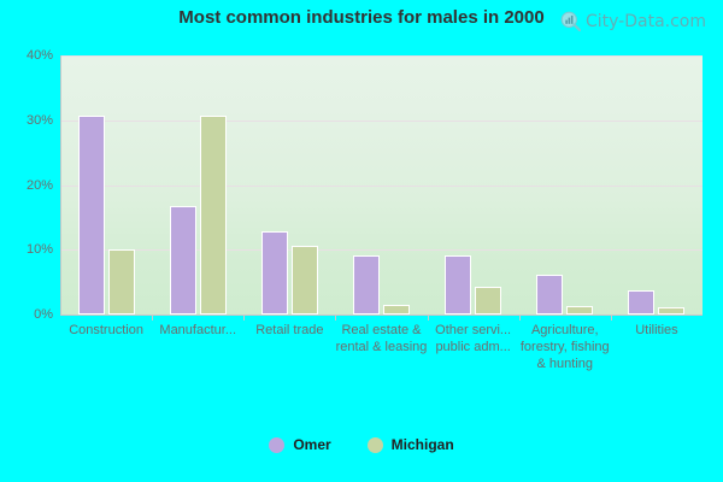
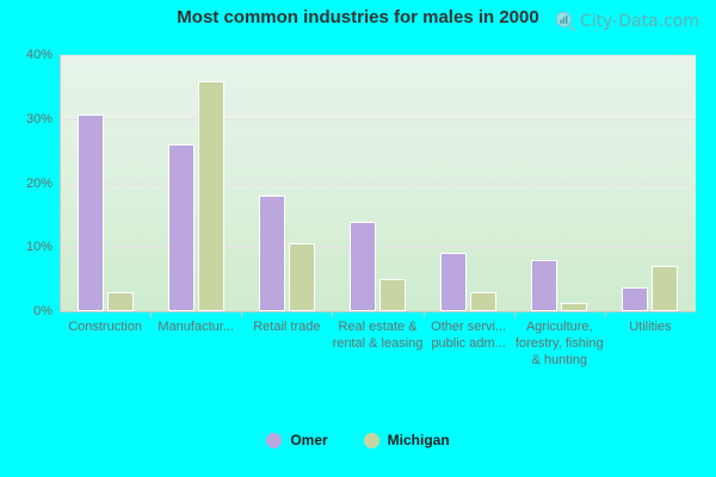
Michigan/Construction: 10% -> 3%
Omer/Manufactur...: 17% -> 26%
Michigan/Manufactur...: 31% -> 36%
Omer/Retail trade: 13% -> 18%
Omer/Real estate & rental & leasing: 9% -> 14%
Michigan/Real estate & rental & leasing: 1% -> 5%
Michigan/Other servi... public adm...: 4% -> 3%
Omer/Agriculture, forestry, fishing & hunting: 6% -> 8%
Michigan/Utilities: 1% -> 7%
